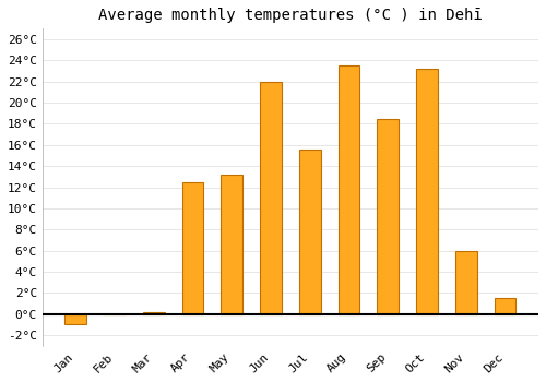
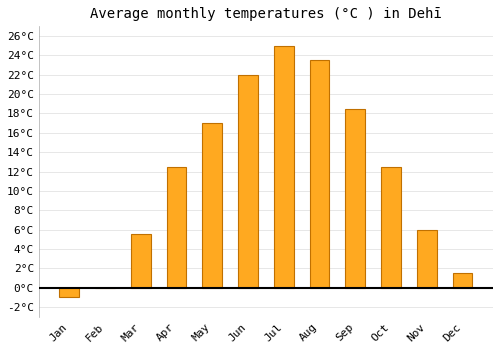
Mar: 0.2°C -> 5.5°C
May: 13.2°C -> 17.0°C
Jul: 15.6°C -> 25.0°C
Oct: 23.2°C -> 12.5°C
